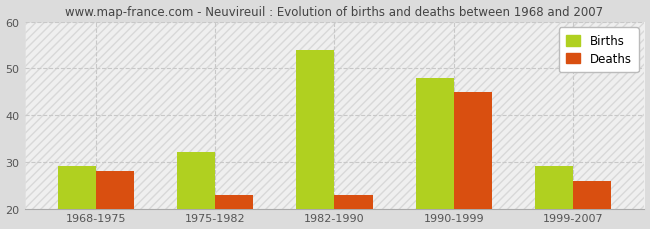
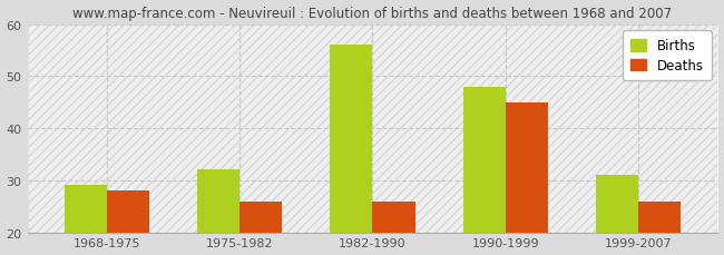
Deaths/1975-1982: 23 -> 26
Births/1982-1990: 54 -> 56
Deaths/1982-1990: 23 -> 26
Births/1999-2007: 29 -> 31
